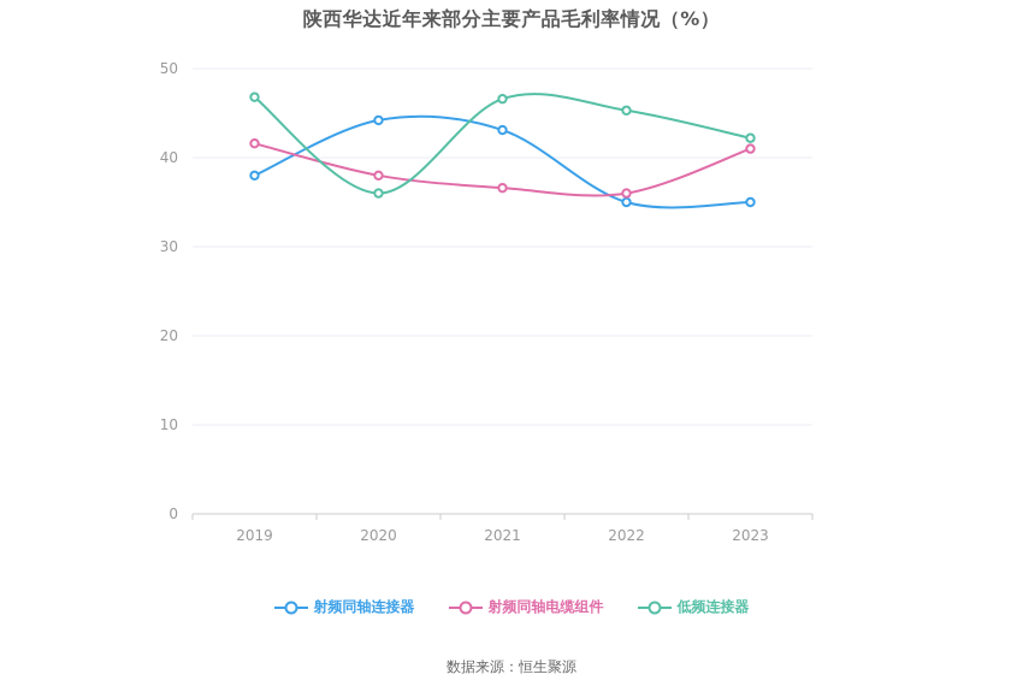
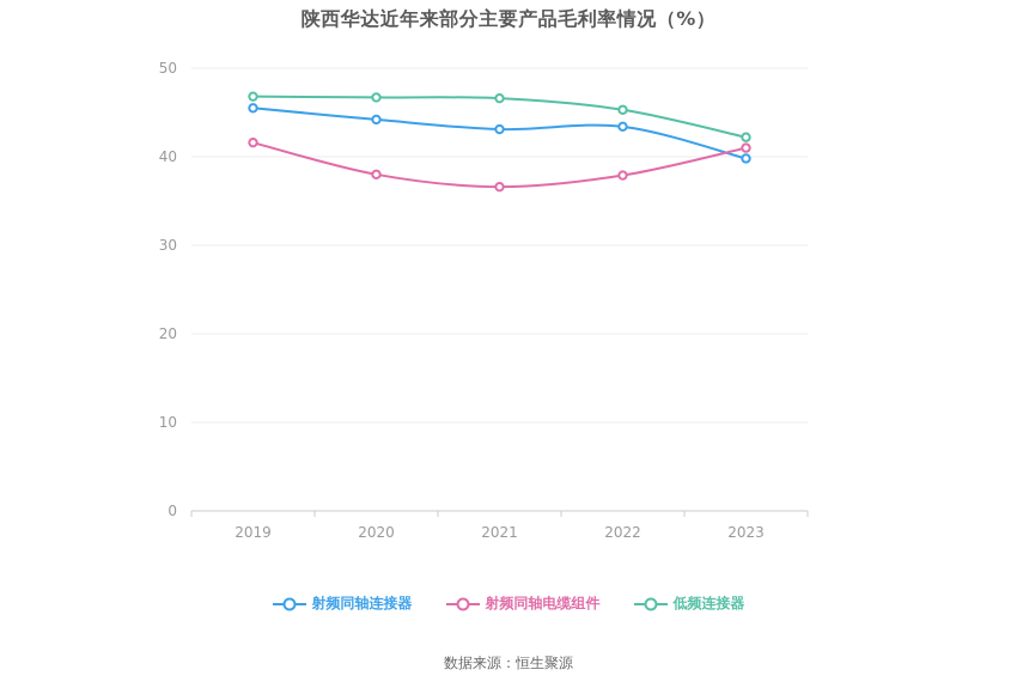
射频同轴连接器/2019: 38 -> 46
低频连接器/2020: 36 -> 47
射频同轴连接器/2022: 35 -> 43
射频同轴电缆组件/2022: 36 -> 38
射频同轴连接器/2023: 35 -> 40
